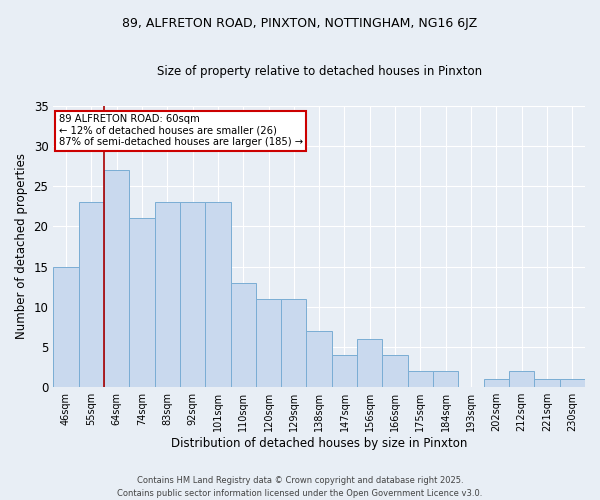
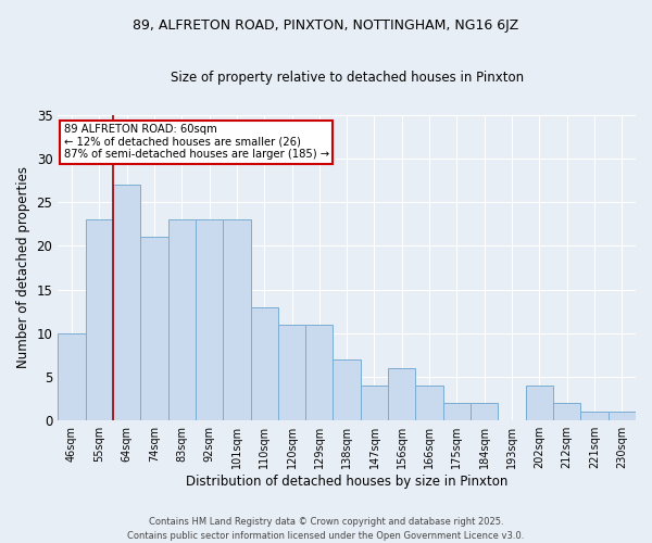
46sqm: 15 -> 10
202sqm: 1 -> 4
